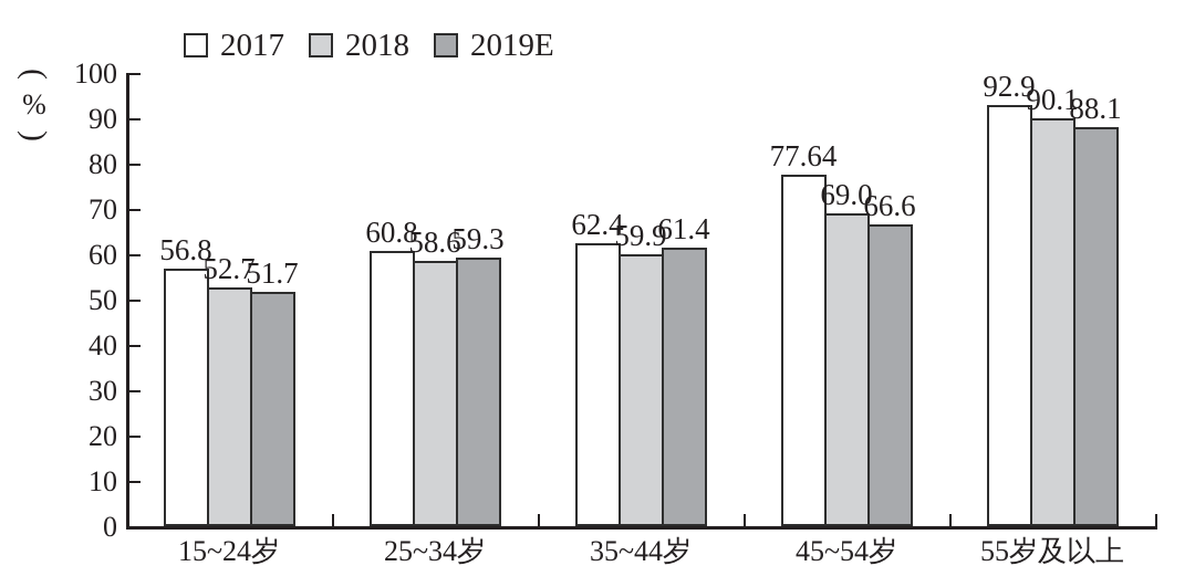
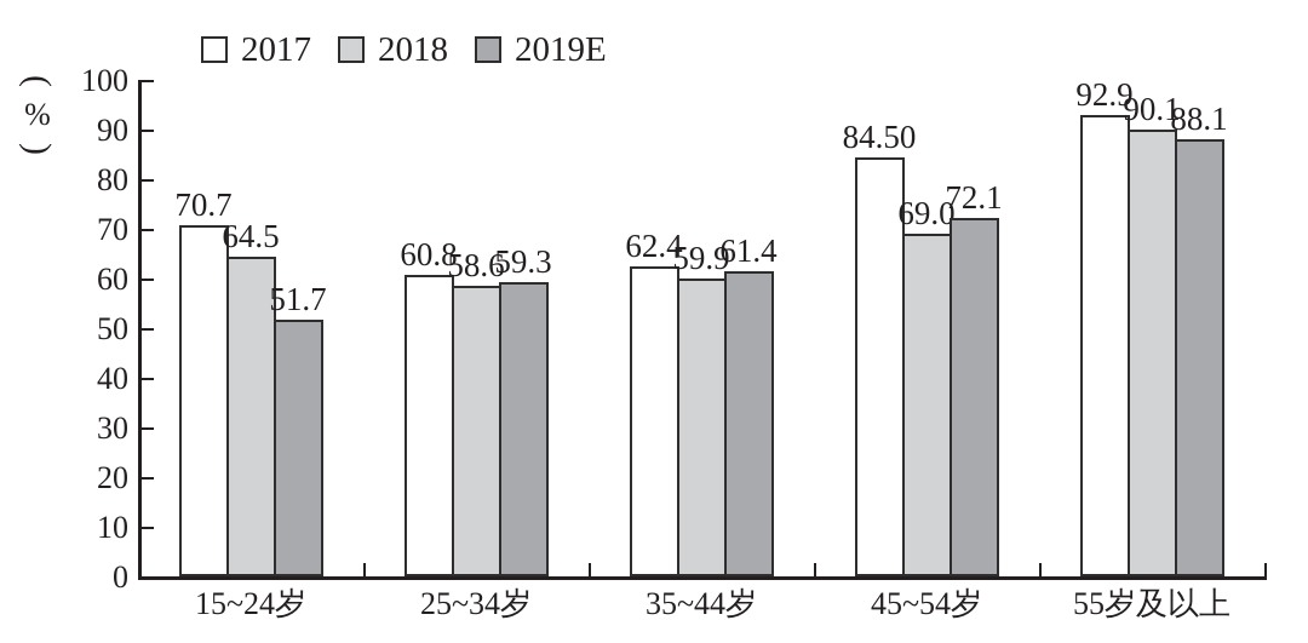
2017/15~24岁: 56.8 -> 70.7
2018/15~24岁: 52.7 -> 64.5
2017/45~54岁: 77.64 -> 84.50
2019E/45~54岁: 66.6 -> 72.1
